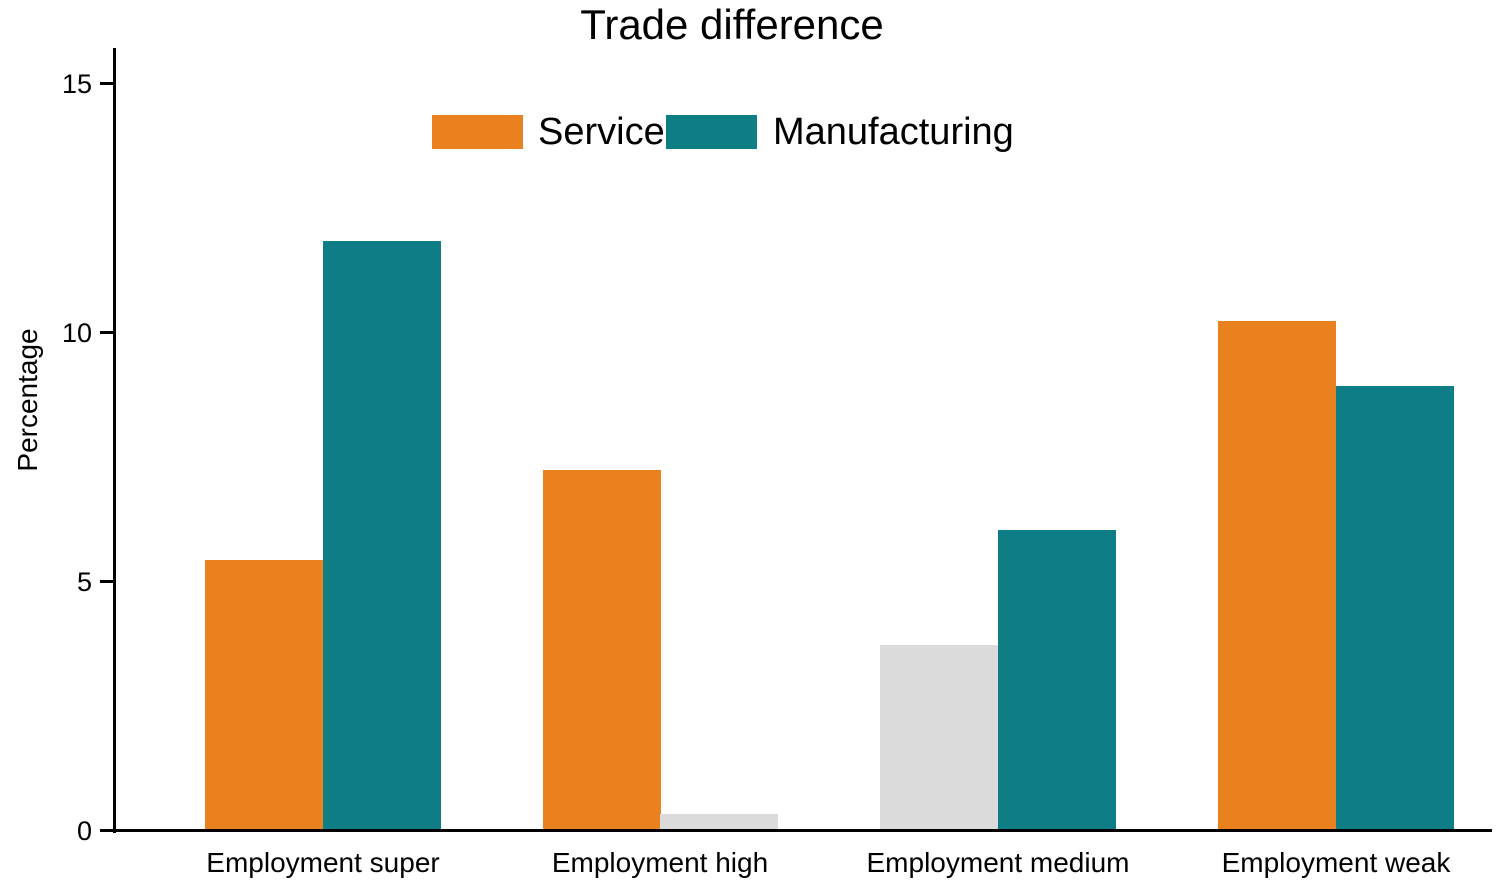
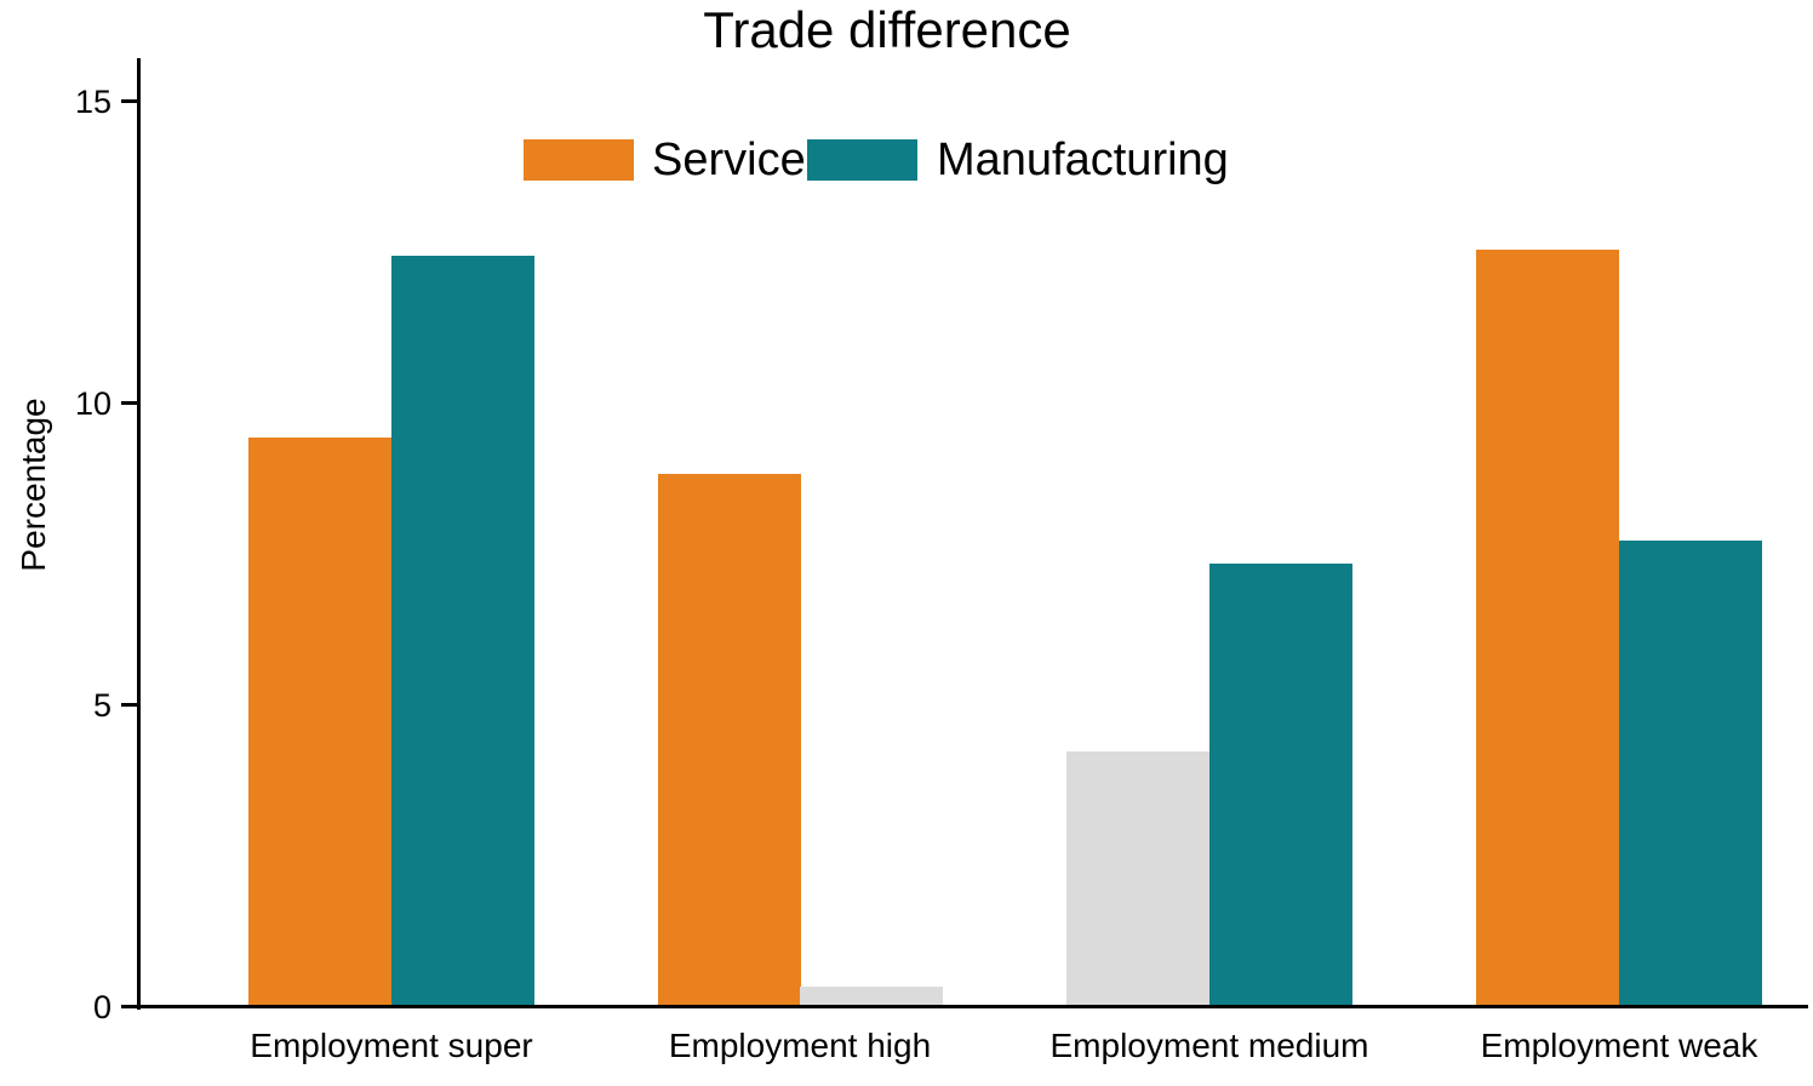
Services/Employment super: 5.4 -> 9.4
Manufacturing/Employment super: 11.8 -> 12.4
Services/Employment high: 7.2 -> 8.8
Services/Employment medium: 3.7 -> 4.2
Manufacturing/Employment medium: 6.0 -> 7.3
Services/Employment weak: 10.2 -> 12.5
Manufacturing/Employment weak: 8.9 -> 7.7
